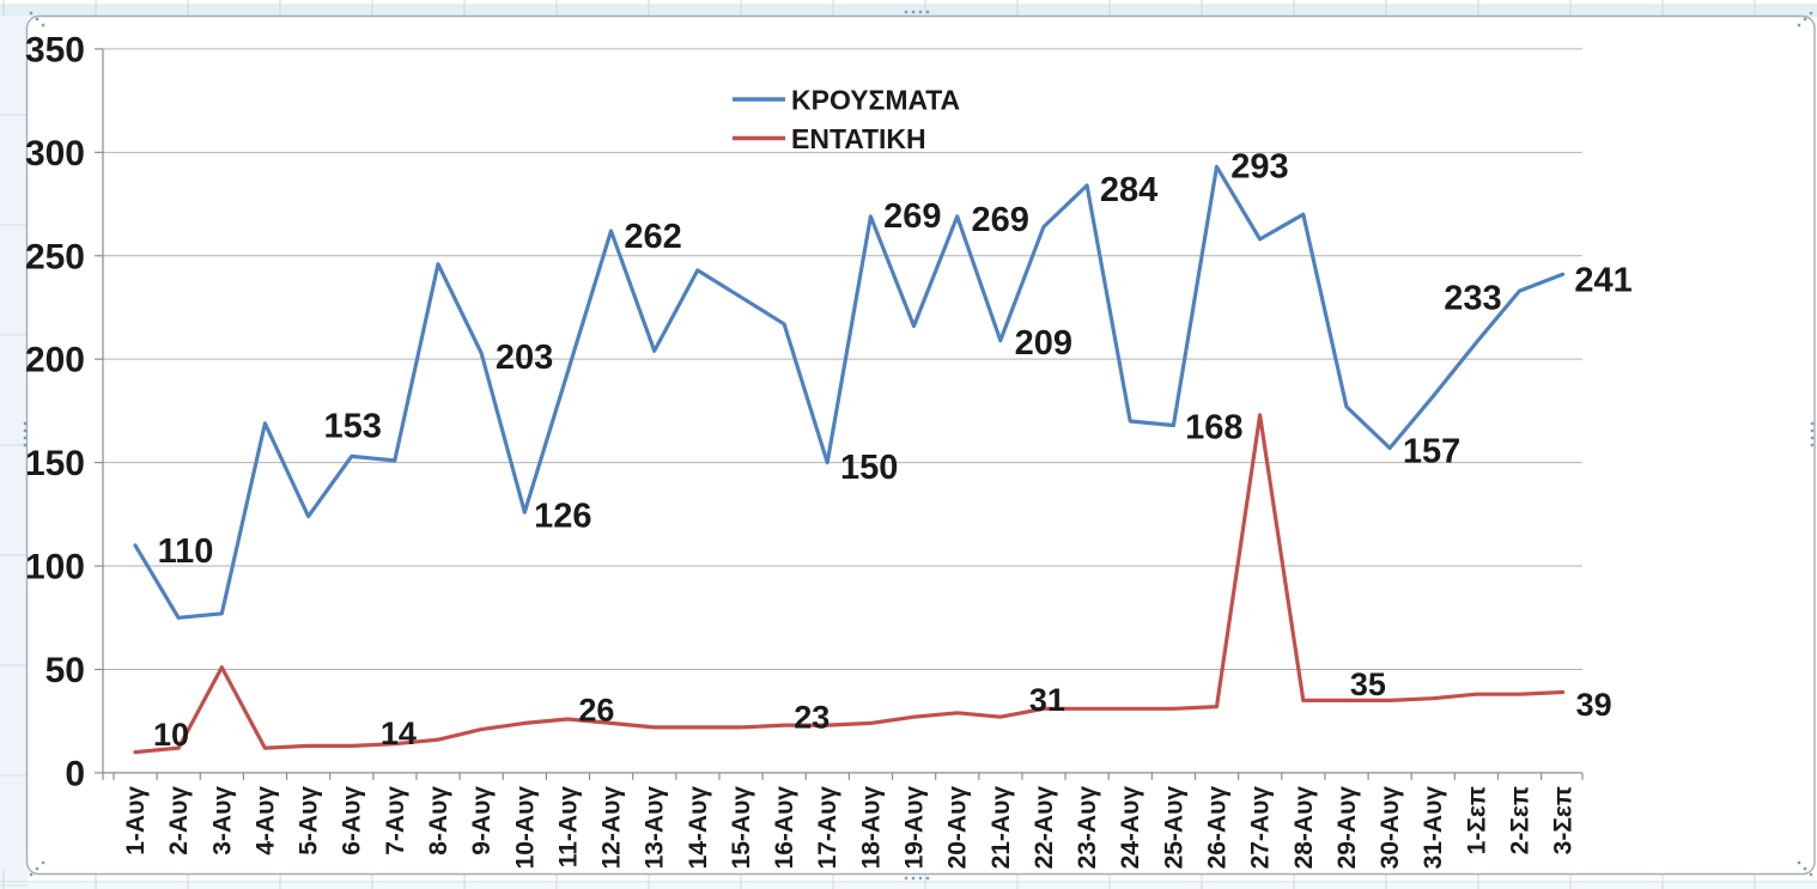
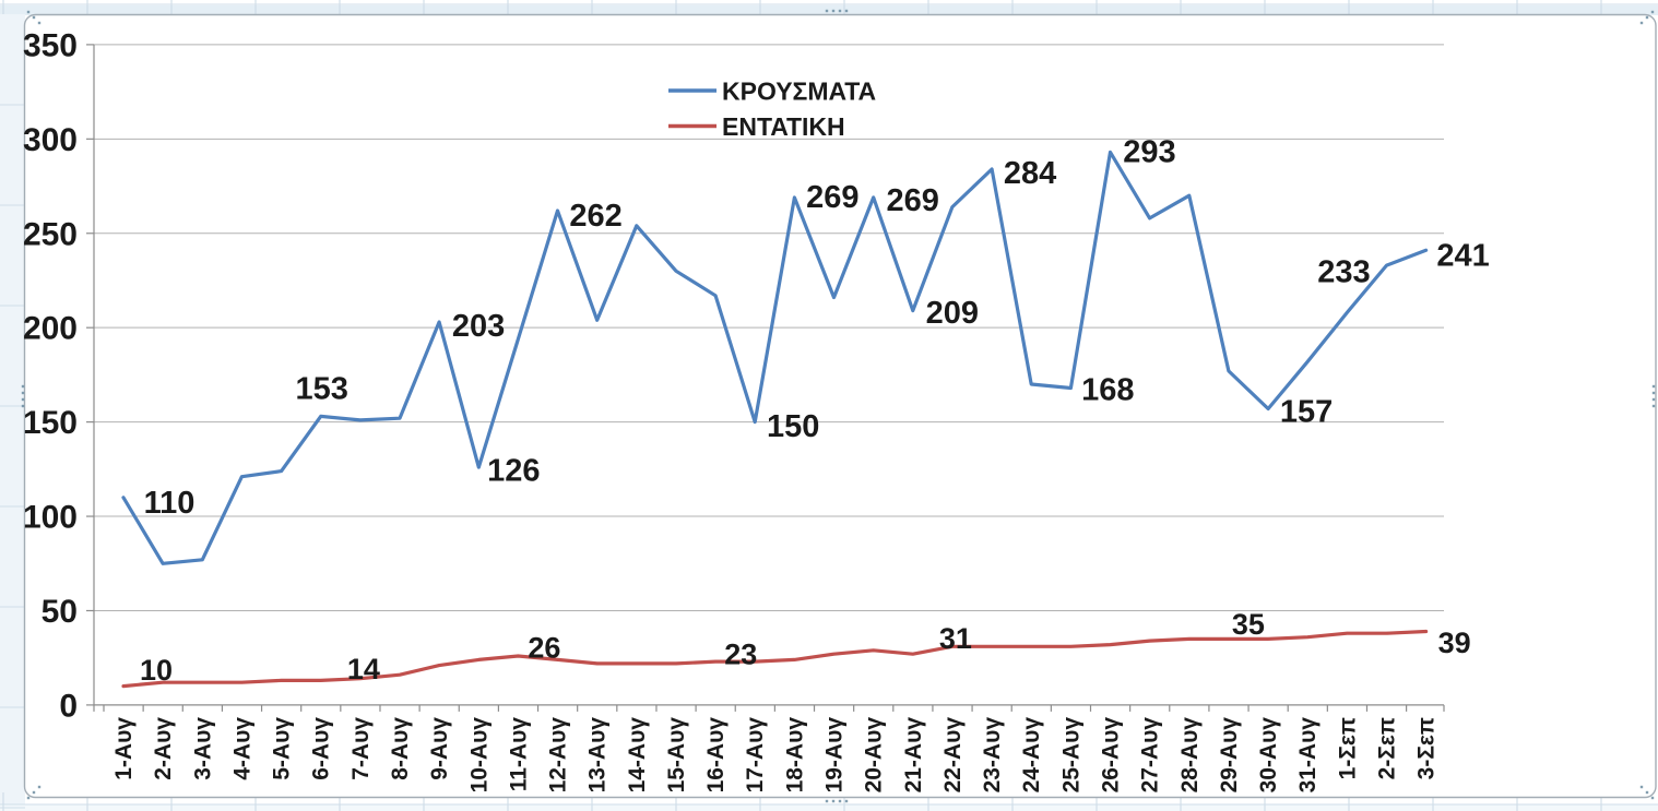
ΕΝΤΑΤΙΚΗ/3-Αυγ: 51 -> 12
ΚΡΟΥΣΜΑΤΑ/4-Αυγ: 169 -> 121
ΚΡΟΥΣΜΑΤΑ/8-Αυγ: 246 -> 152
ΚΡΟΥΣΜΑΤΑ/14-Αυγ: 243 -> 254
ΕΝΤΑΤΙΚΗ/27-Αυγ: 173 -> 34
